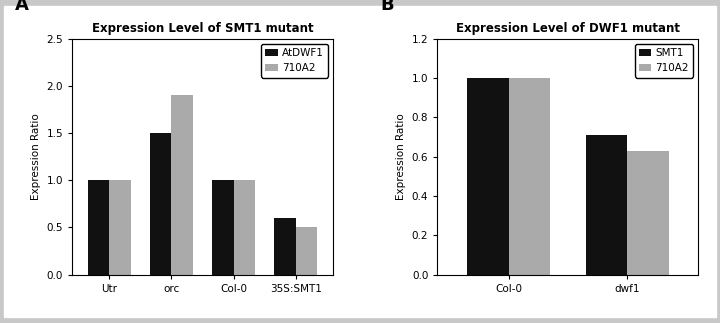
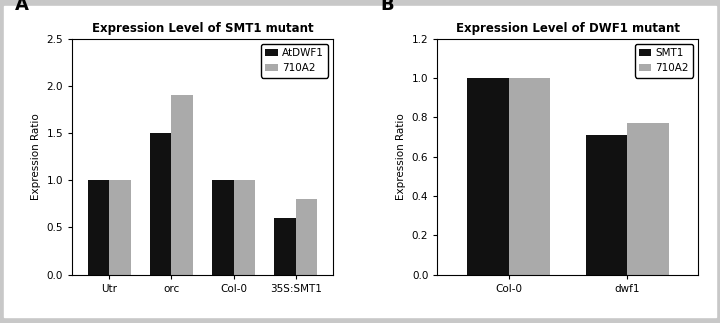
Expression Level of SMT1 mutant/710A2/35S:SMT1: 0.5 -> 0.8
Expression Level of DWF1 mutant/710A2/dwf1: 0.63 -> 0.77
